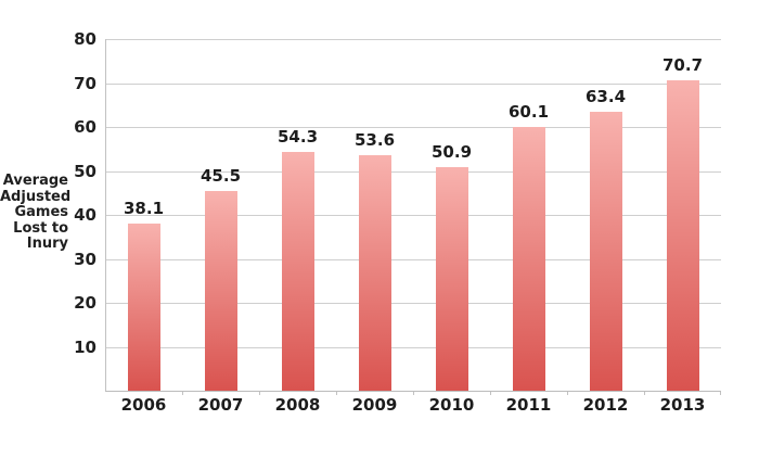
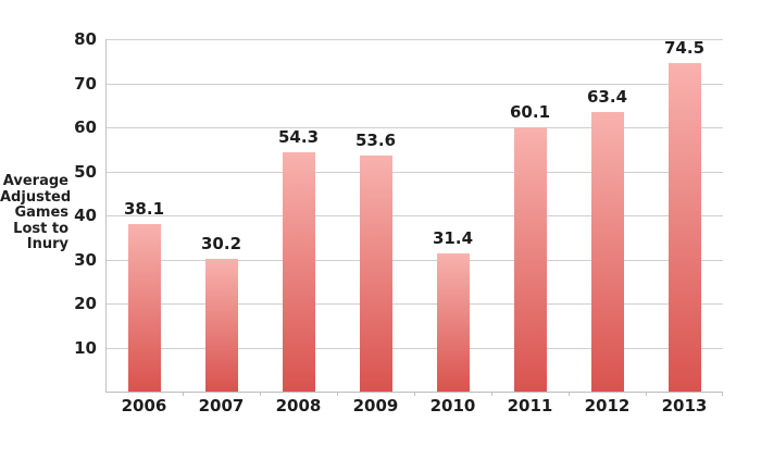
2007: 45.5 -> 30.2
2010: 50.9 -> 31.4
2013: 70.7 -> 74.5
